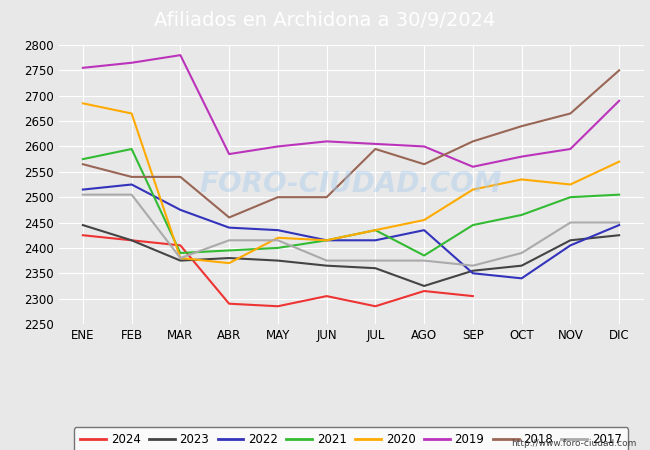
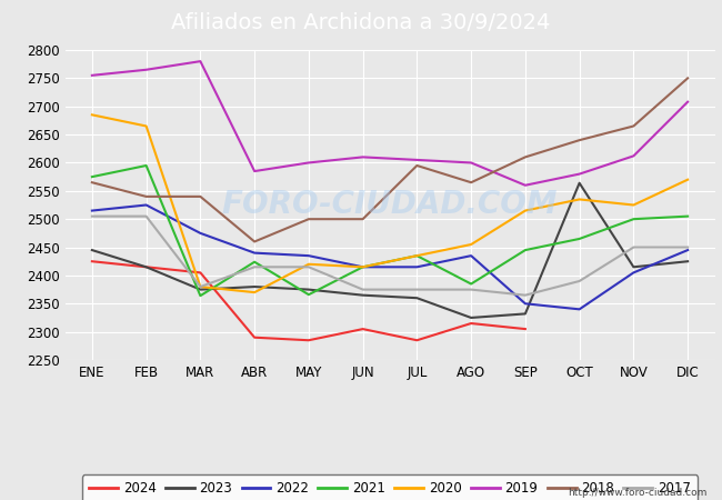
2021/MAR: 2390 -> 2364
2021/ABR: 2395 -> 2424
2021/MAY: 2400 -> 2366
2023/SEP: 2355 -> 2332
2023/OCT: 2365 -> 2564
2019/NOV: 2595 -> 2612
2019/DIC: 2690 -> 2708
